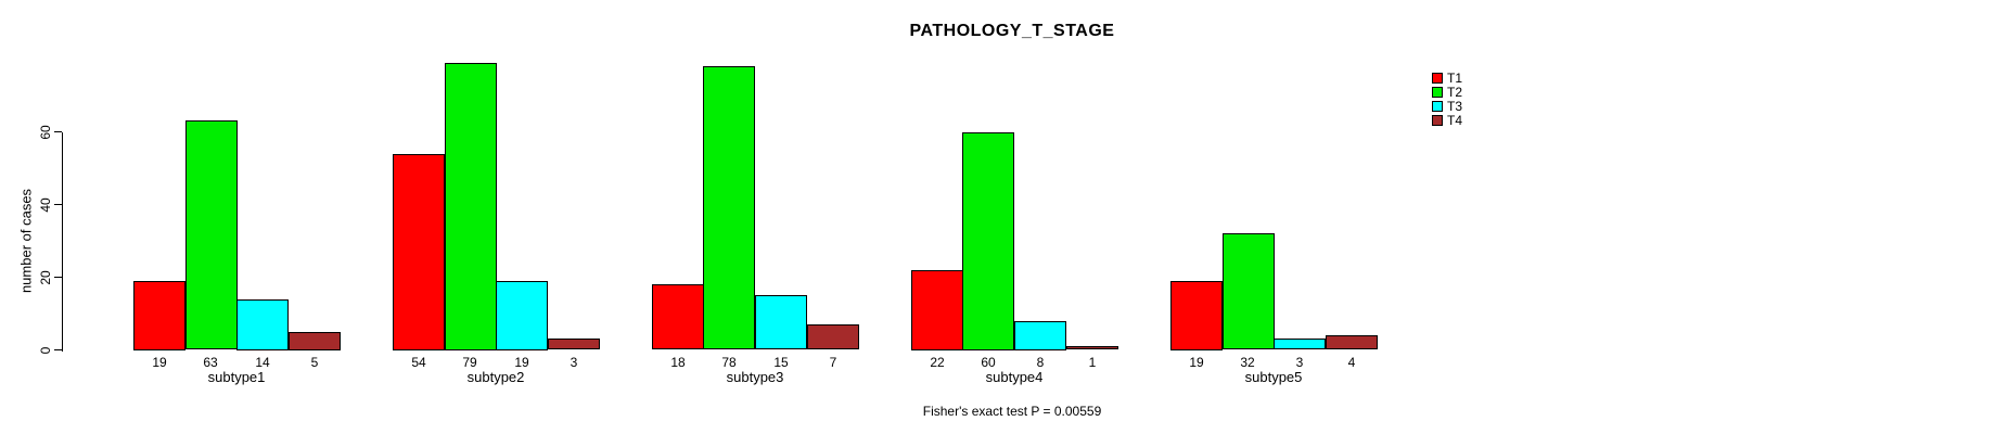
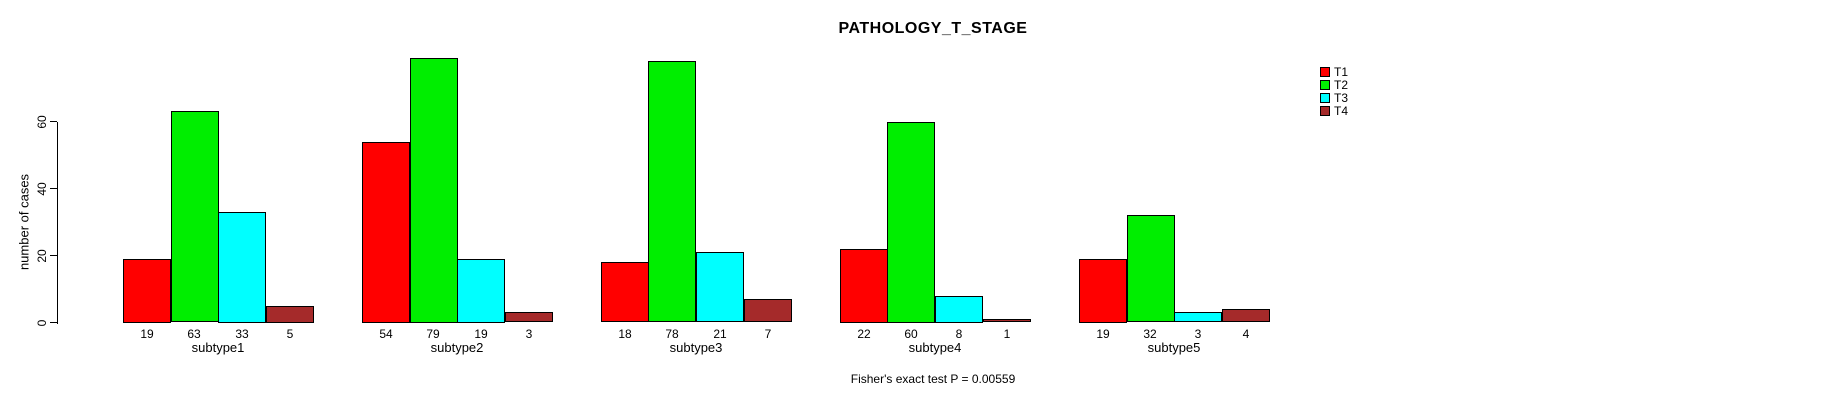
T3/subtype1: 14 -> 33
T3/subtype3: 15 -> 21
